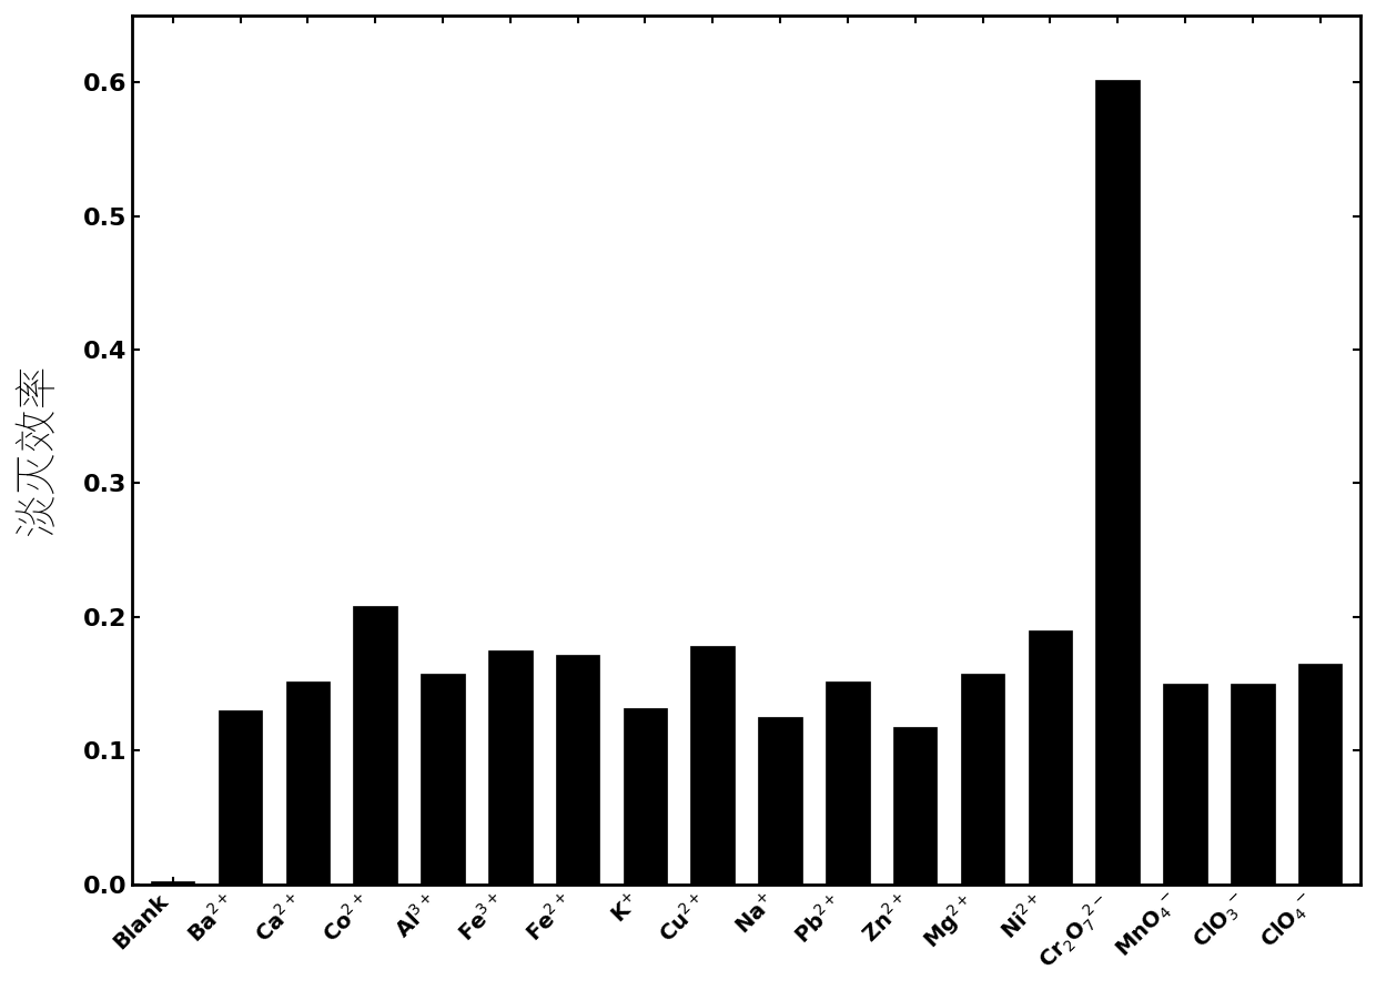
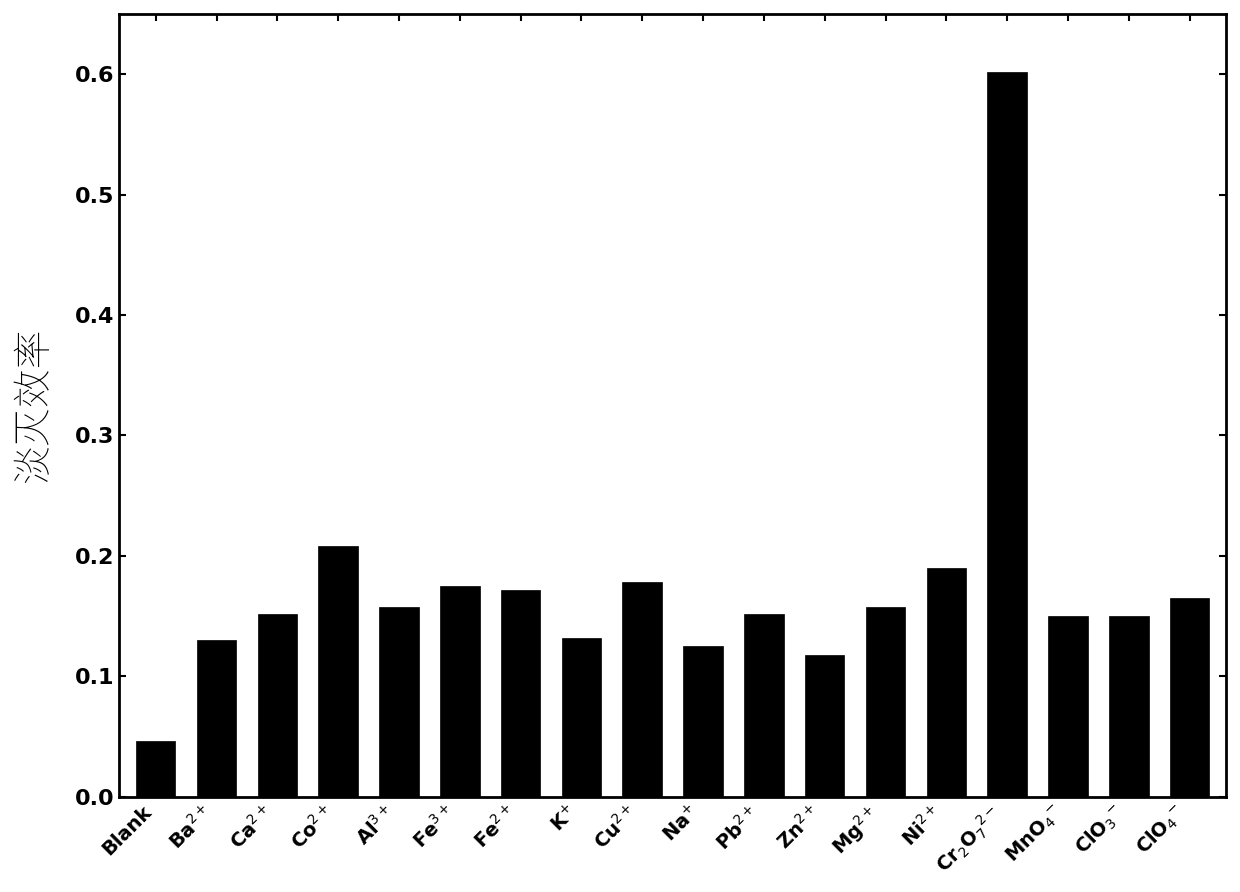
Blank: 0.002 -> 0.046
